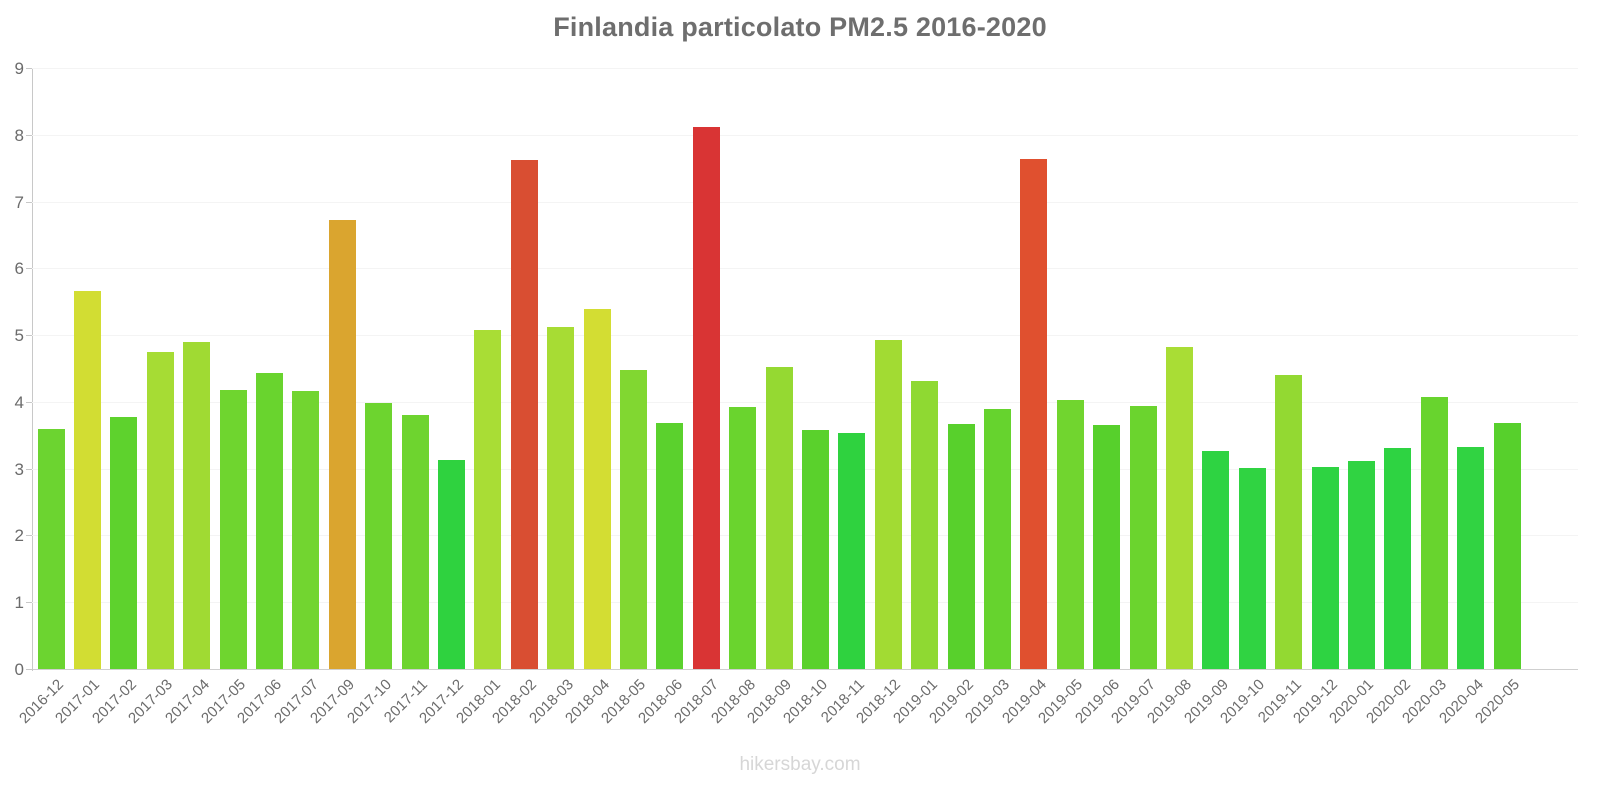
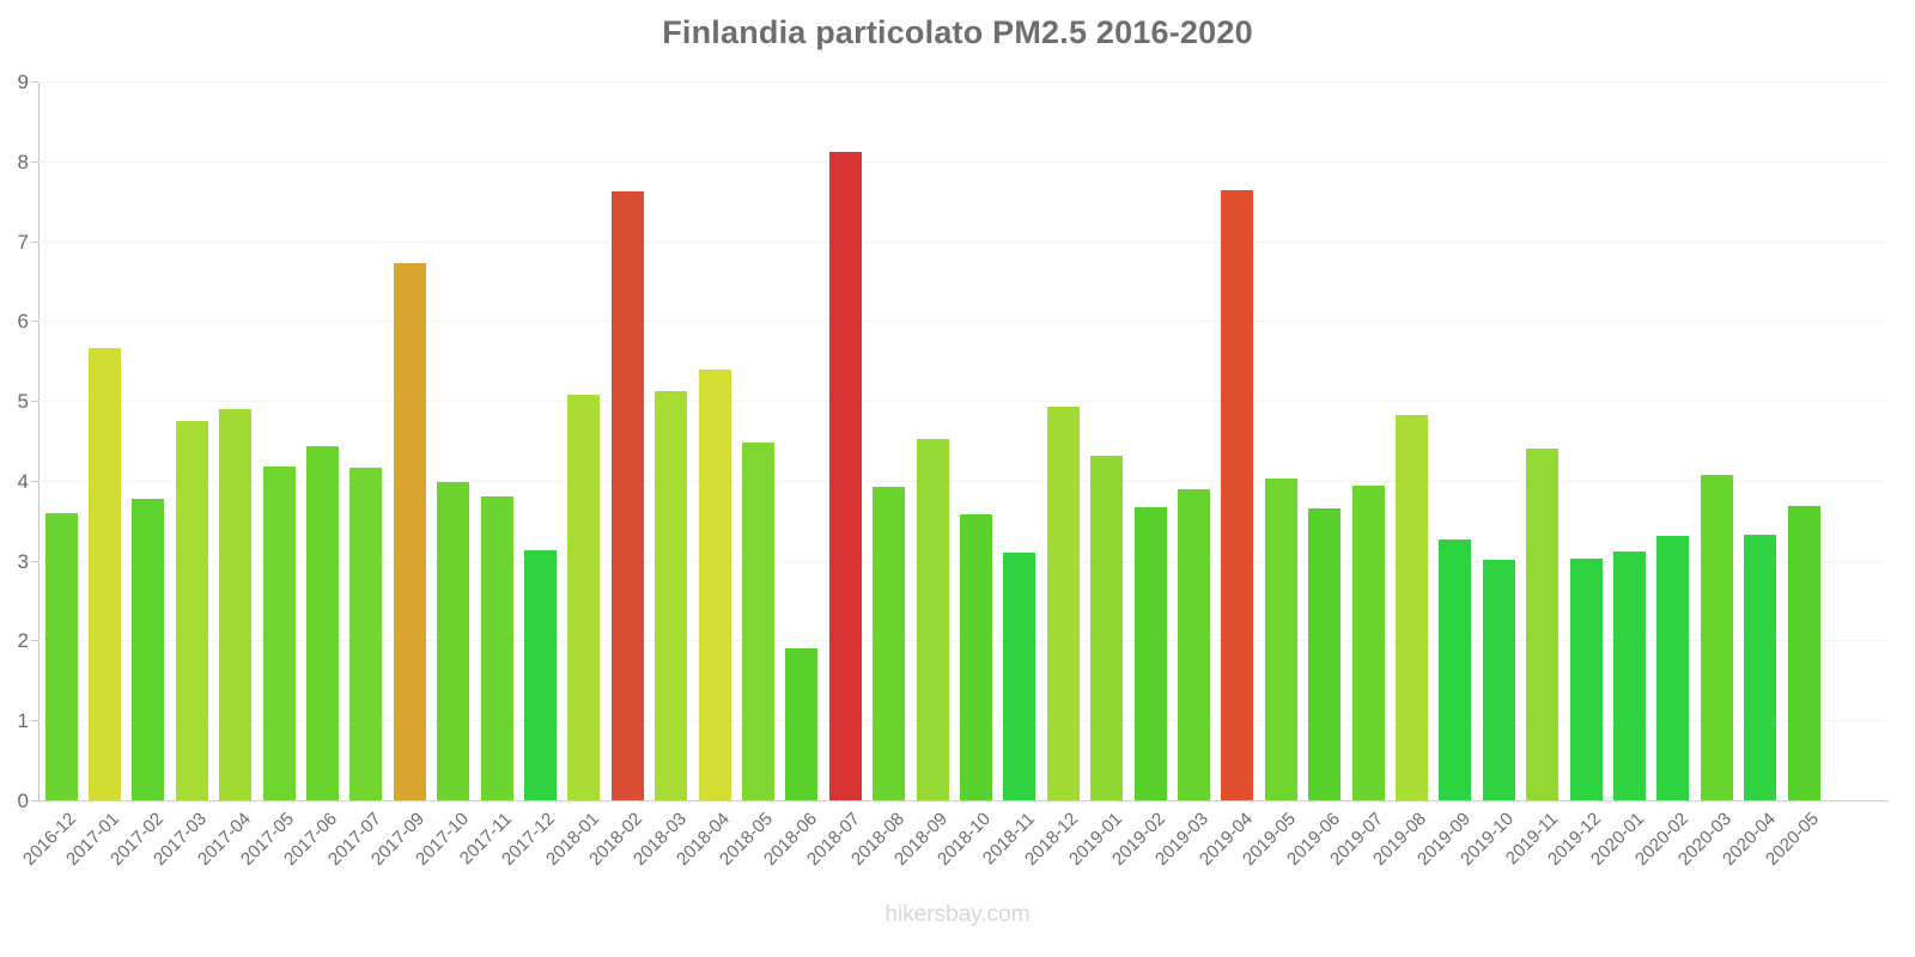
2018-06: 3.7 -> 1.9
2018-11: 3.5 -> 3.1
